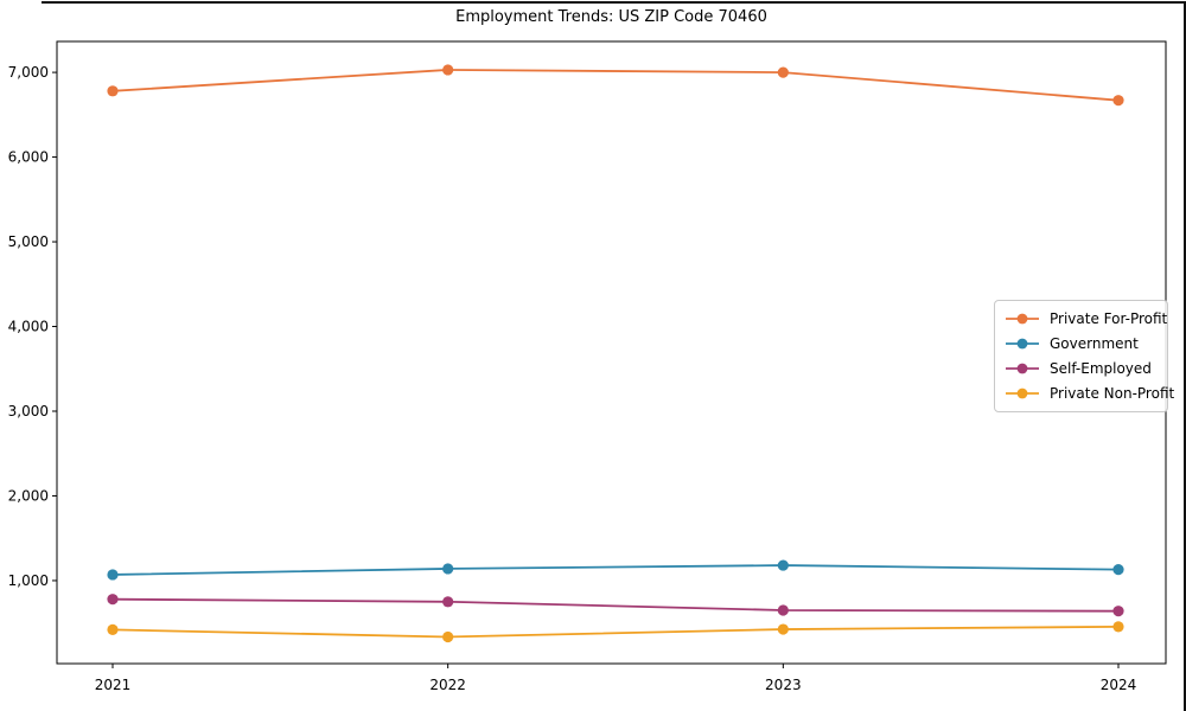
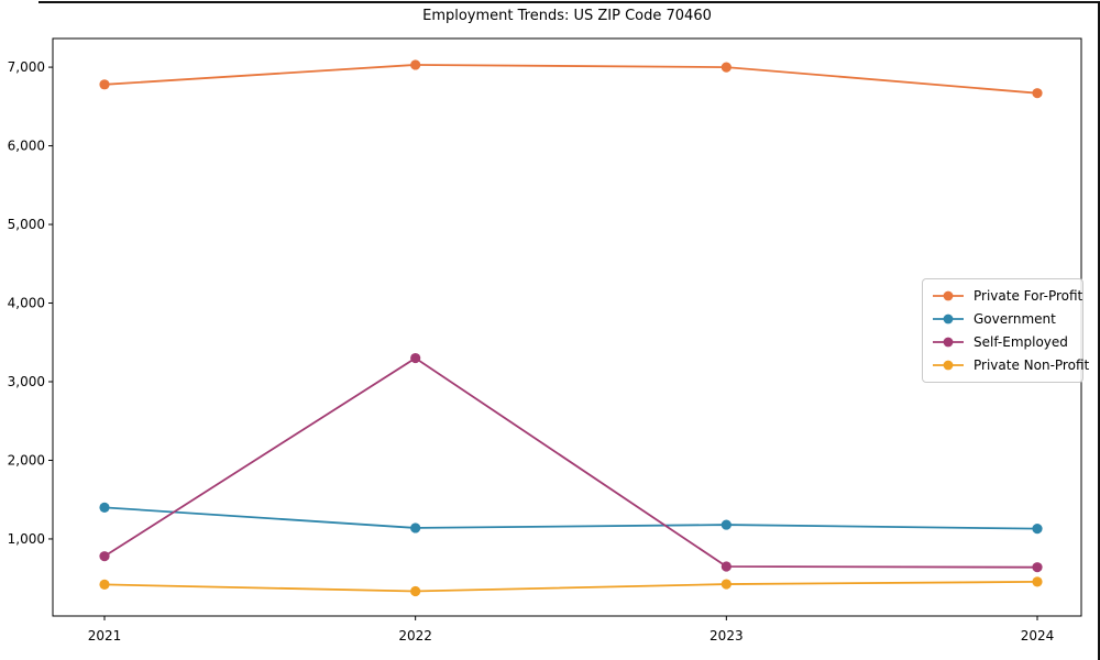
Government/2021: 1100 -> 1400
Self-Employed/2022: 800 -> 3300
